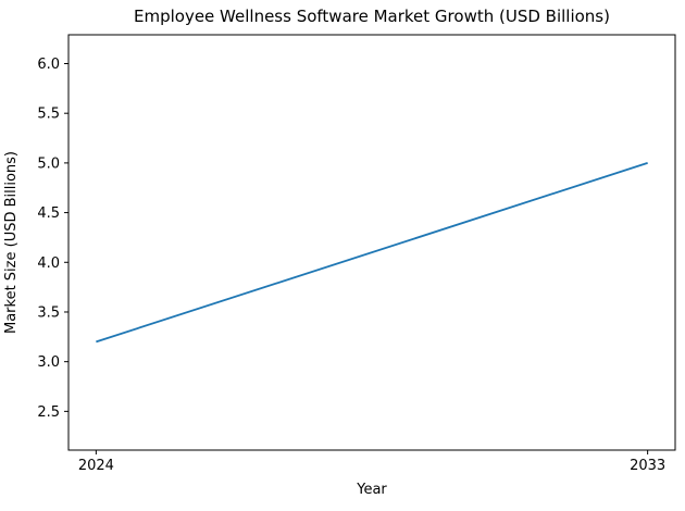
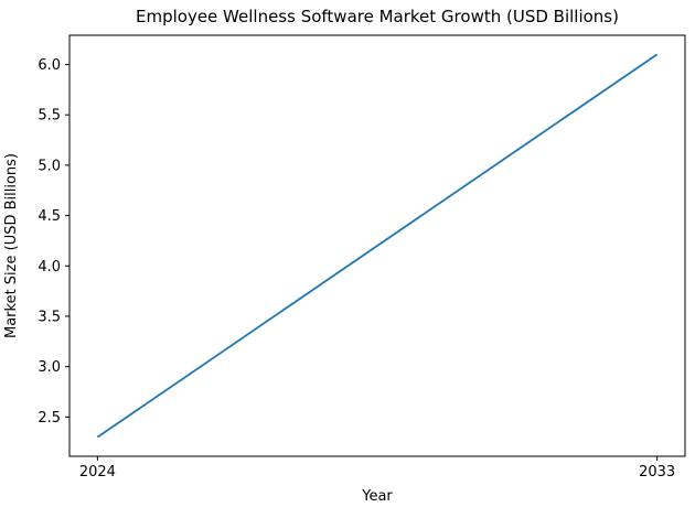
2024: 3.2 -> 2.3
2033: 5.0 -> 6.1
